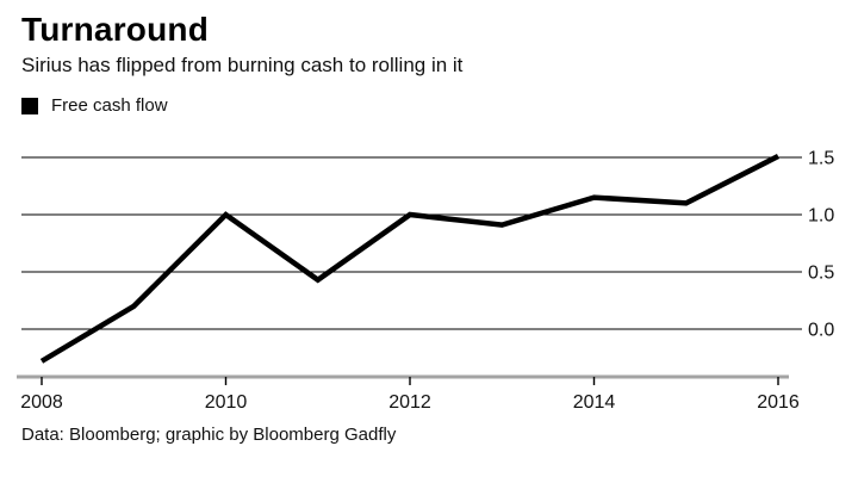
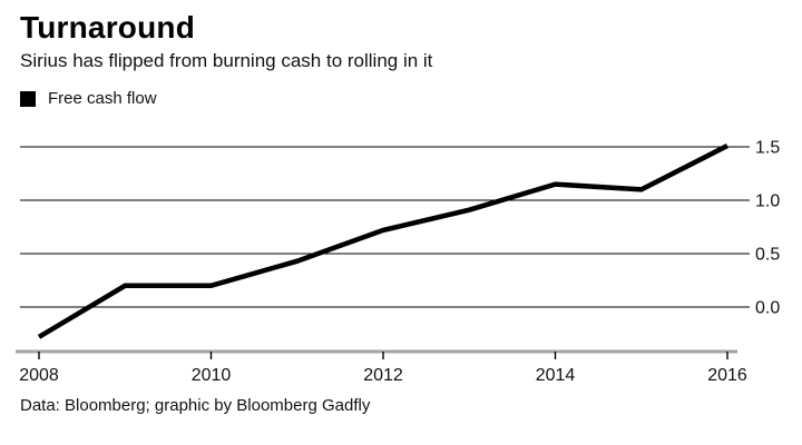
2010: 1.0 -> 0.2
2012: 1.0 -> 0.7
